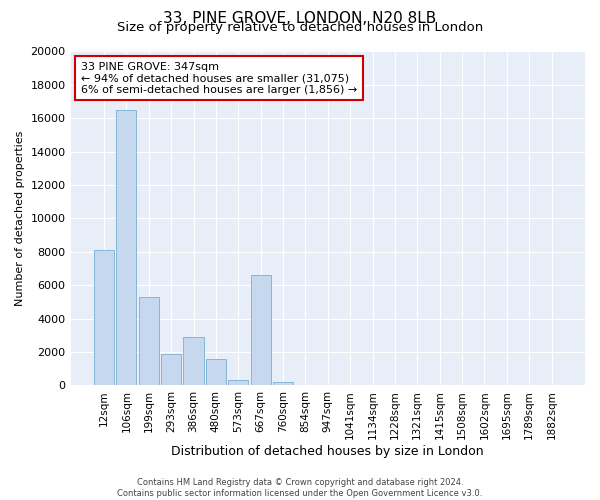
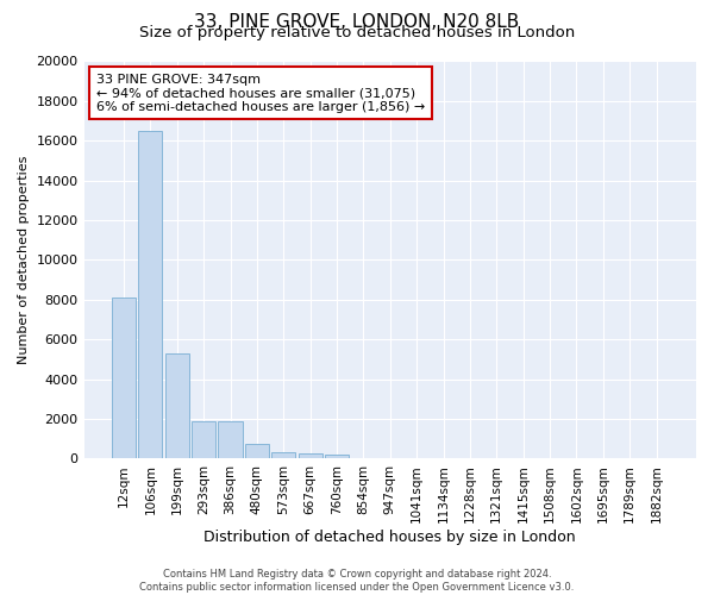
386sqm: 2900 -> 1800
480sqm: 1600 -> 800
667sqm: 6600 -> 300
